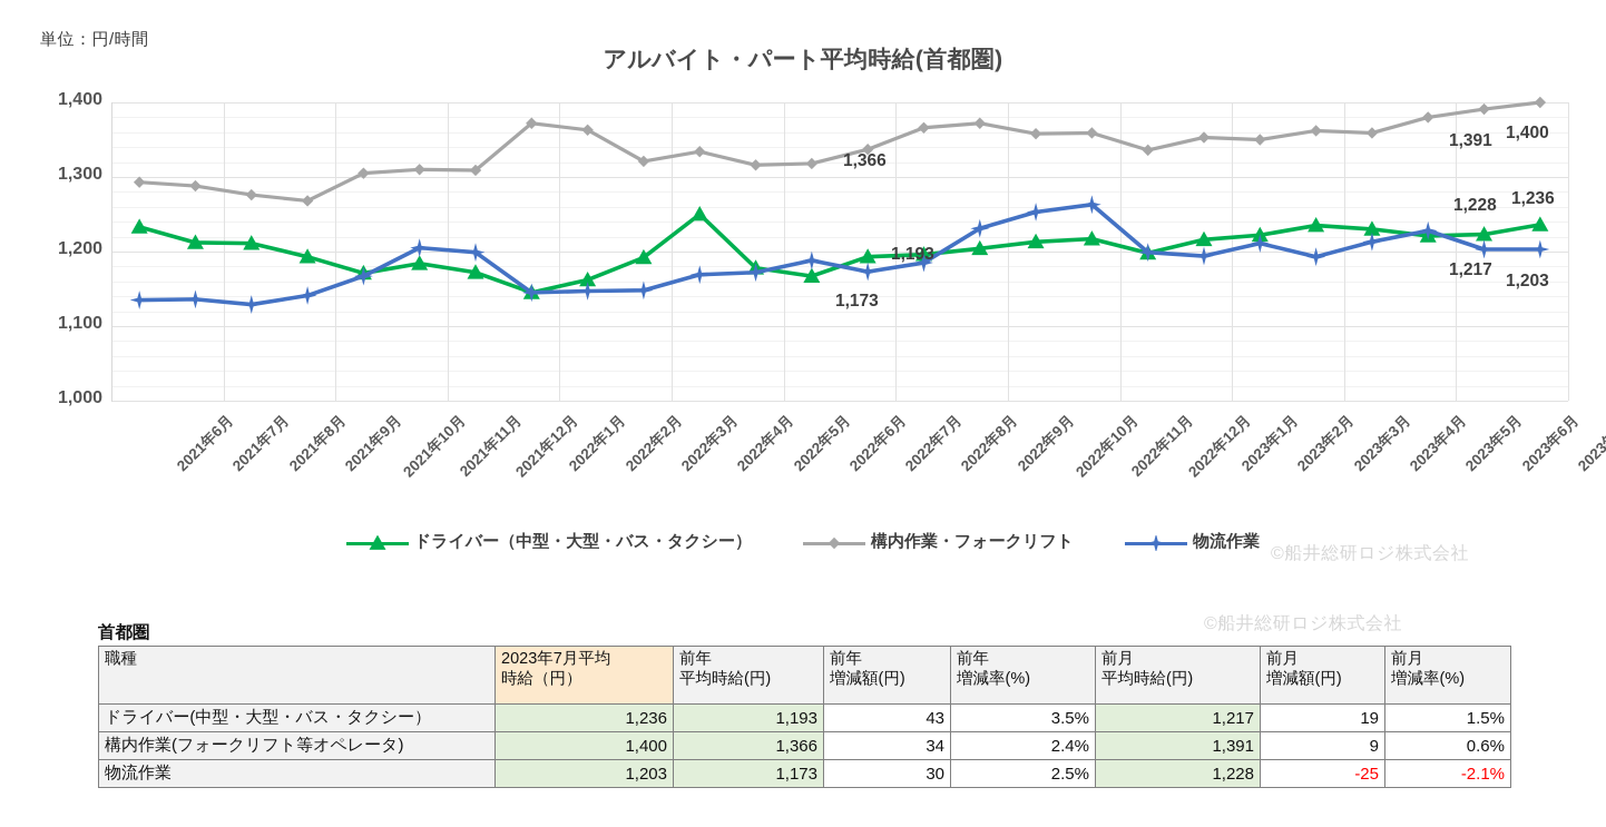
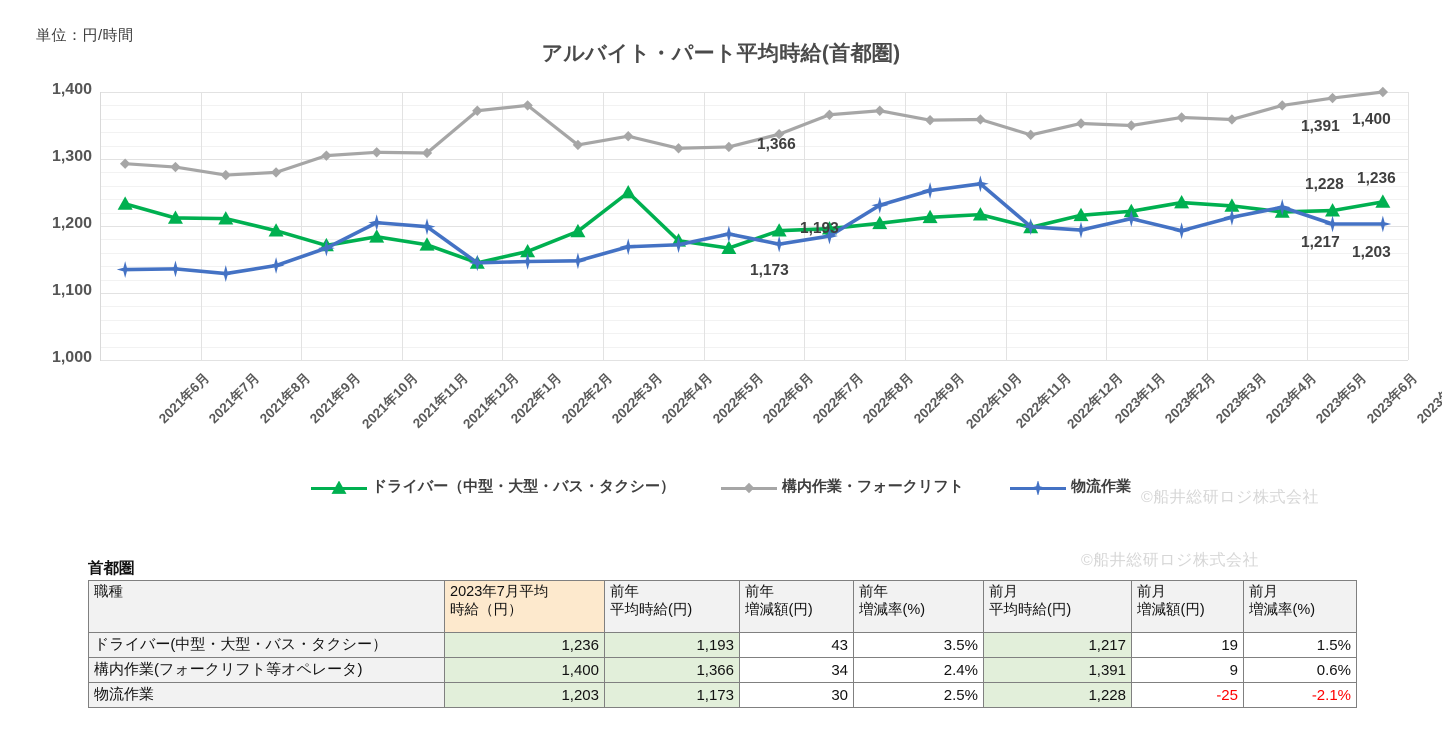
構内作業・フォークリフト/2021年9月: 1270 -> 1280
構内作業・フォークリフト/2022年2月: 1360 -> 1380
